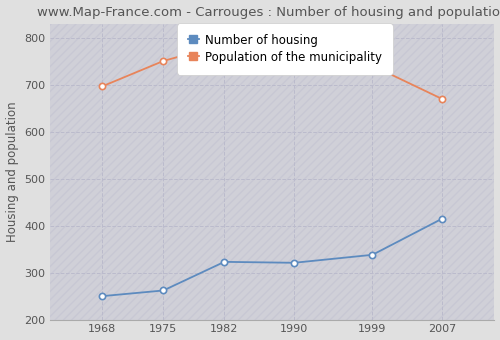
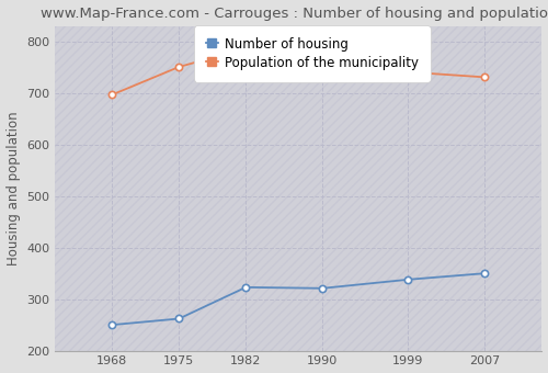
Number of housing/2007: 415 -> 350
Population of the municipality/2007: 670 -> 731
